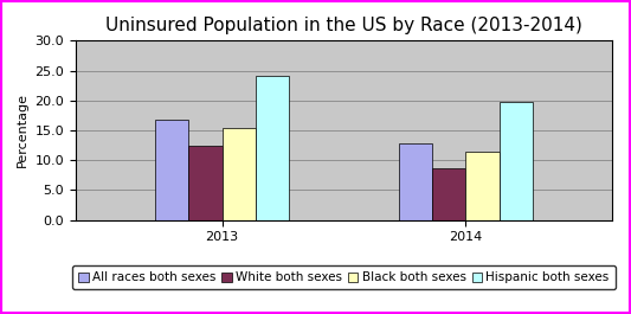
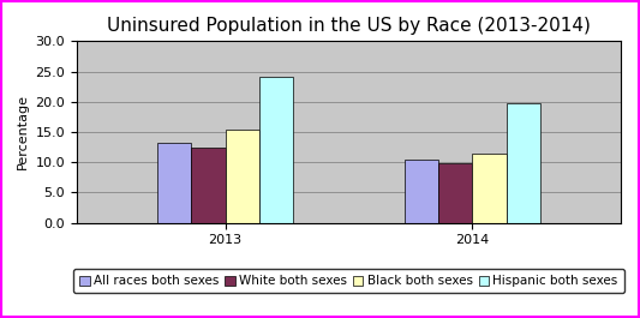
All races both sexes/2013: 16.8 -> 13.3
All races both sexes/2014: 12.8 -> 10.4
White both sexes/2014: 8.6 -> 9.9
